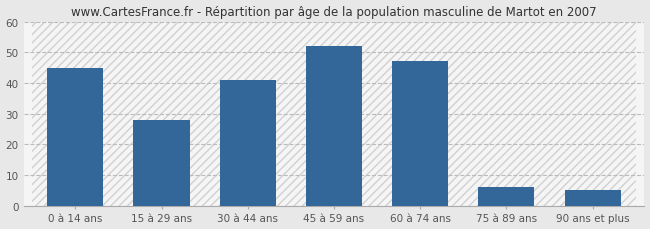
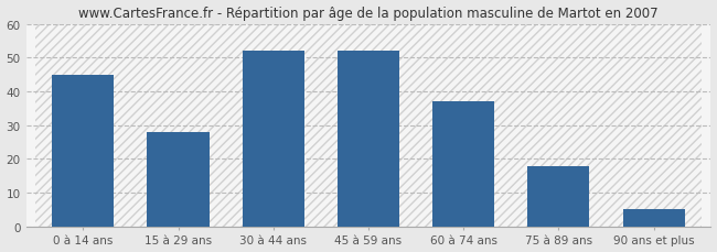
30 à 44 ans: 41 -> 52
60 à 74 ans: 47 -> 37
75 à 89 ans: 6 -> 18
